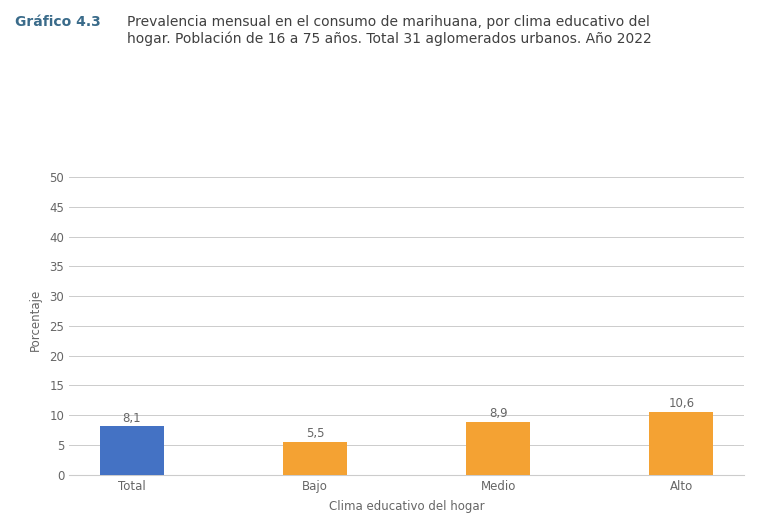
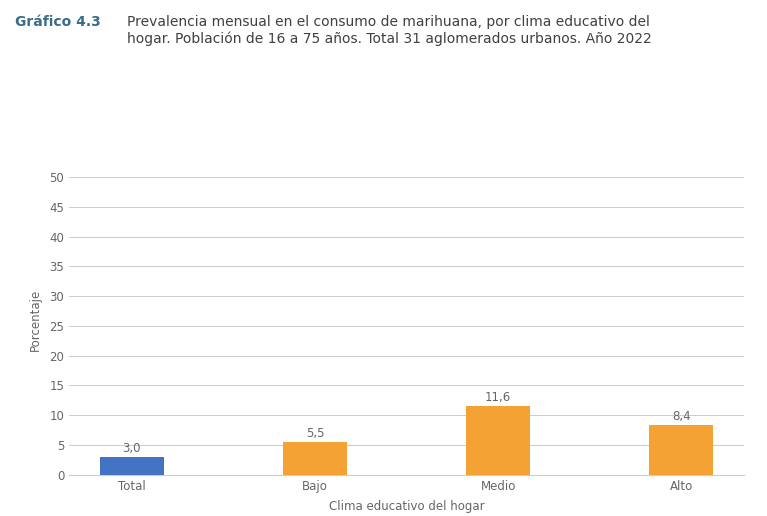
Total: 8,1 -> 3,0
Medio: 8,9 -> 11,6
Alto: 10,6 -> 8,4
